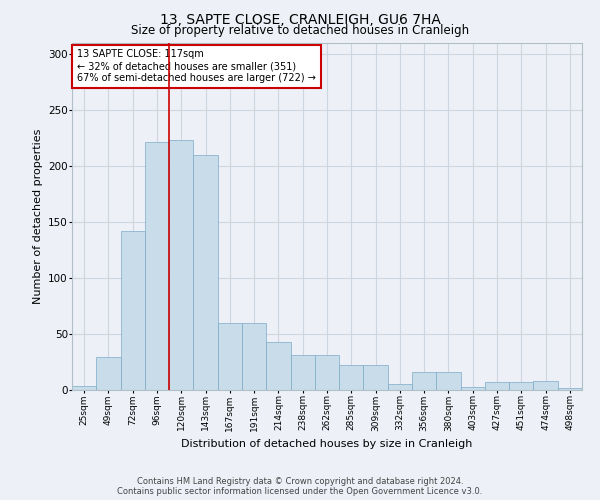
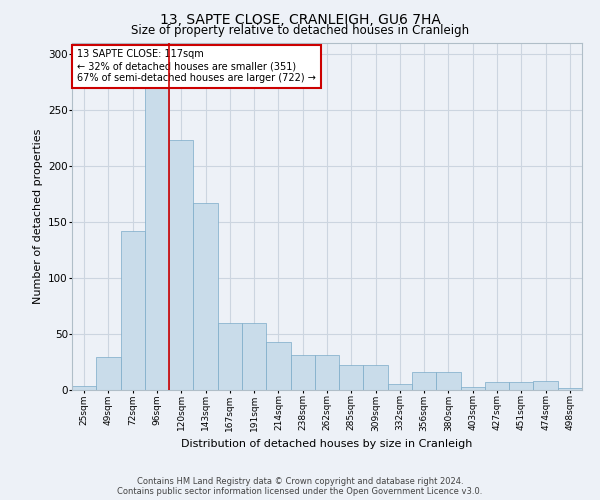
96sqm: 221 -> 270
143sqm: 210 -> 167
